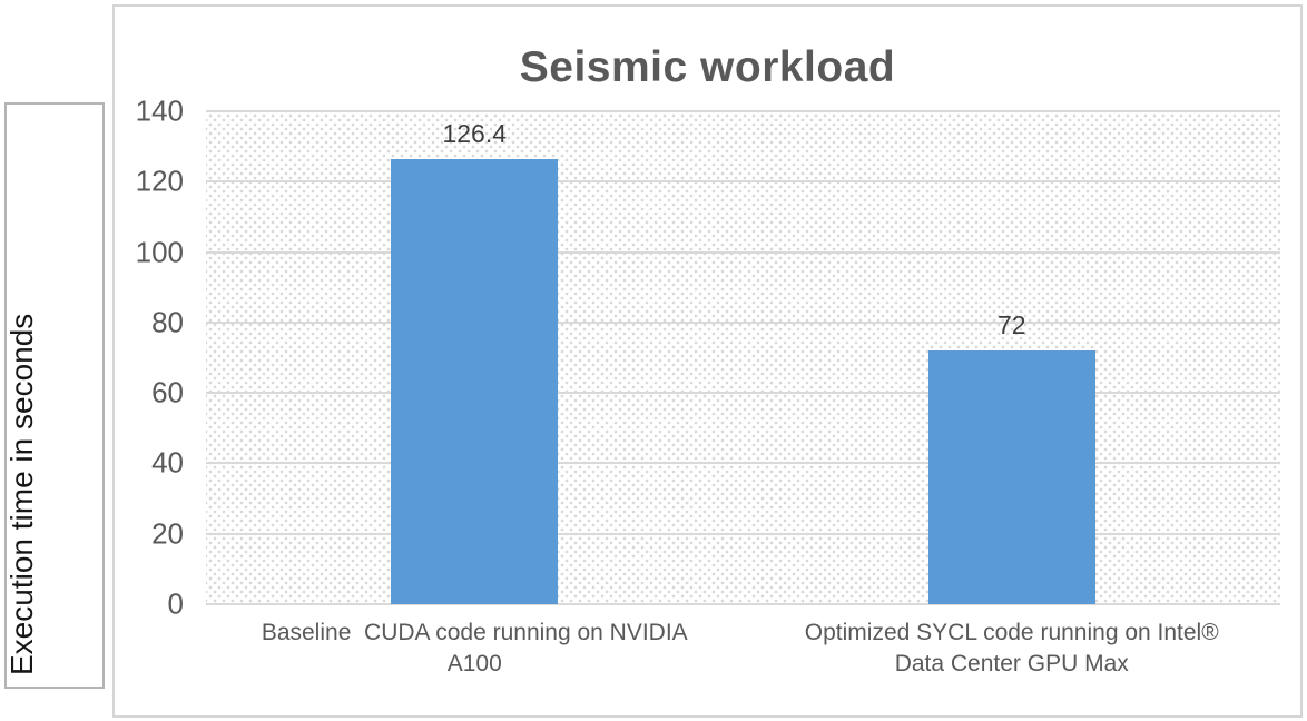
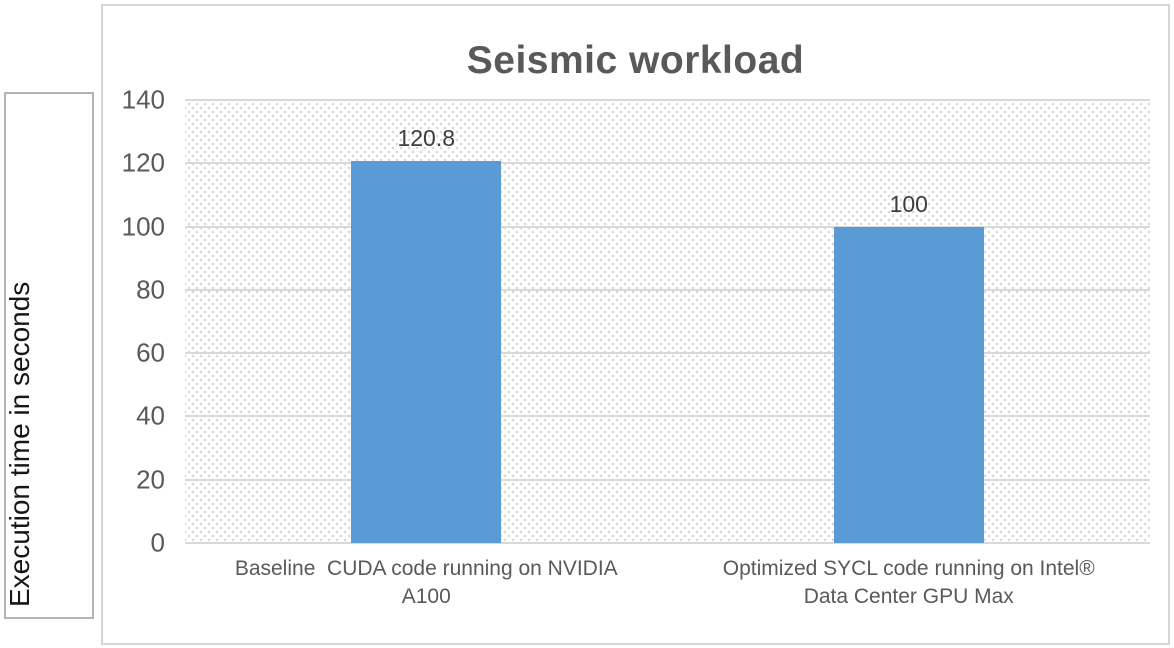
Baseline CUDA code running on NVIDIA A100: 126.4 -> 120.8
Optimized SYCL code running on Intel® Data Center GPU Max: 72 -> 100
